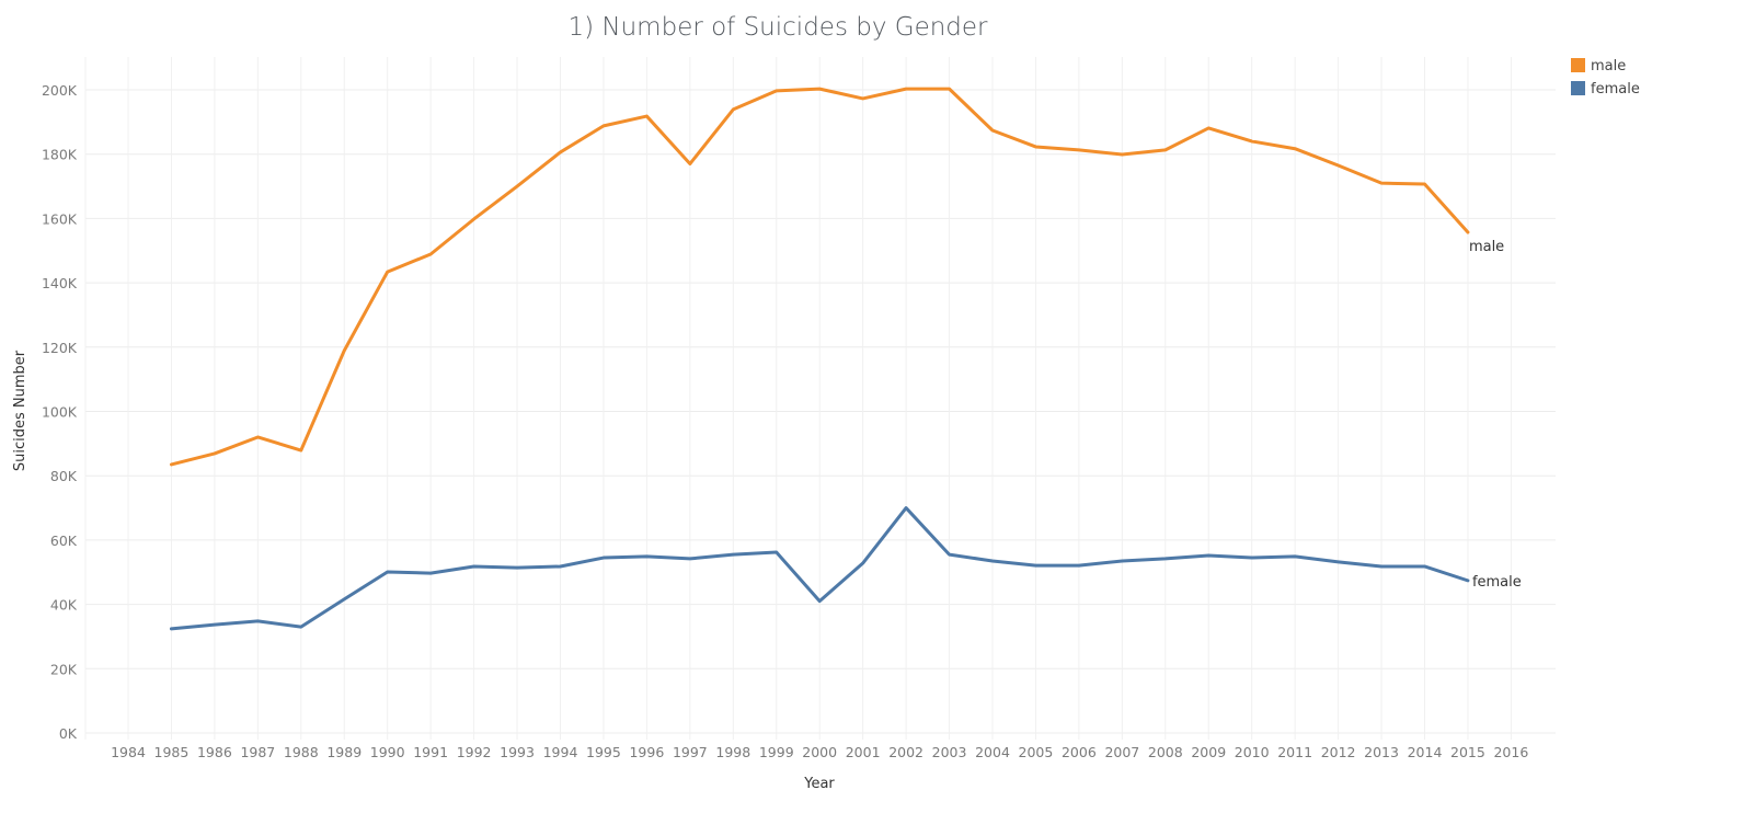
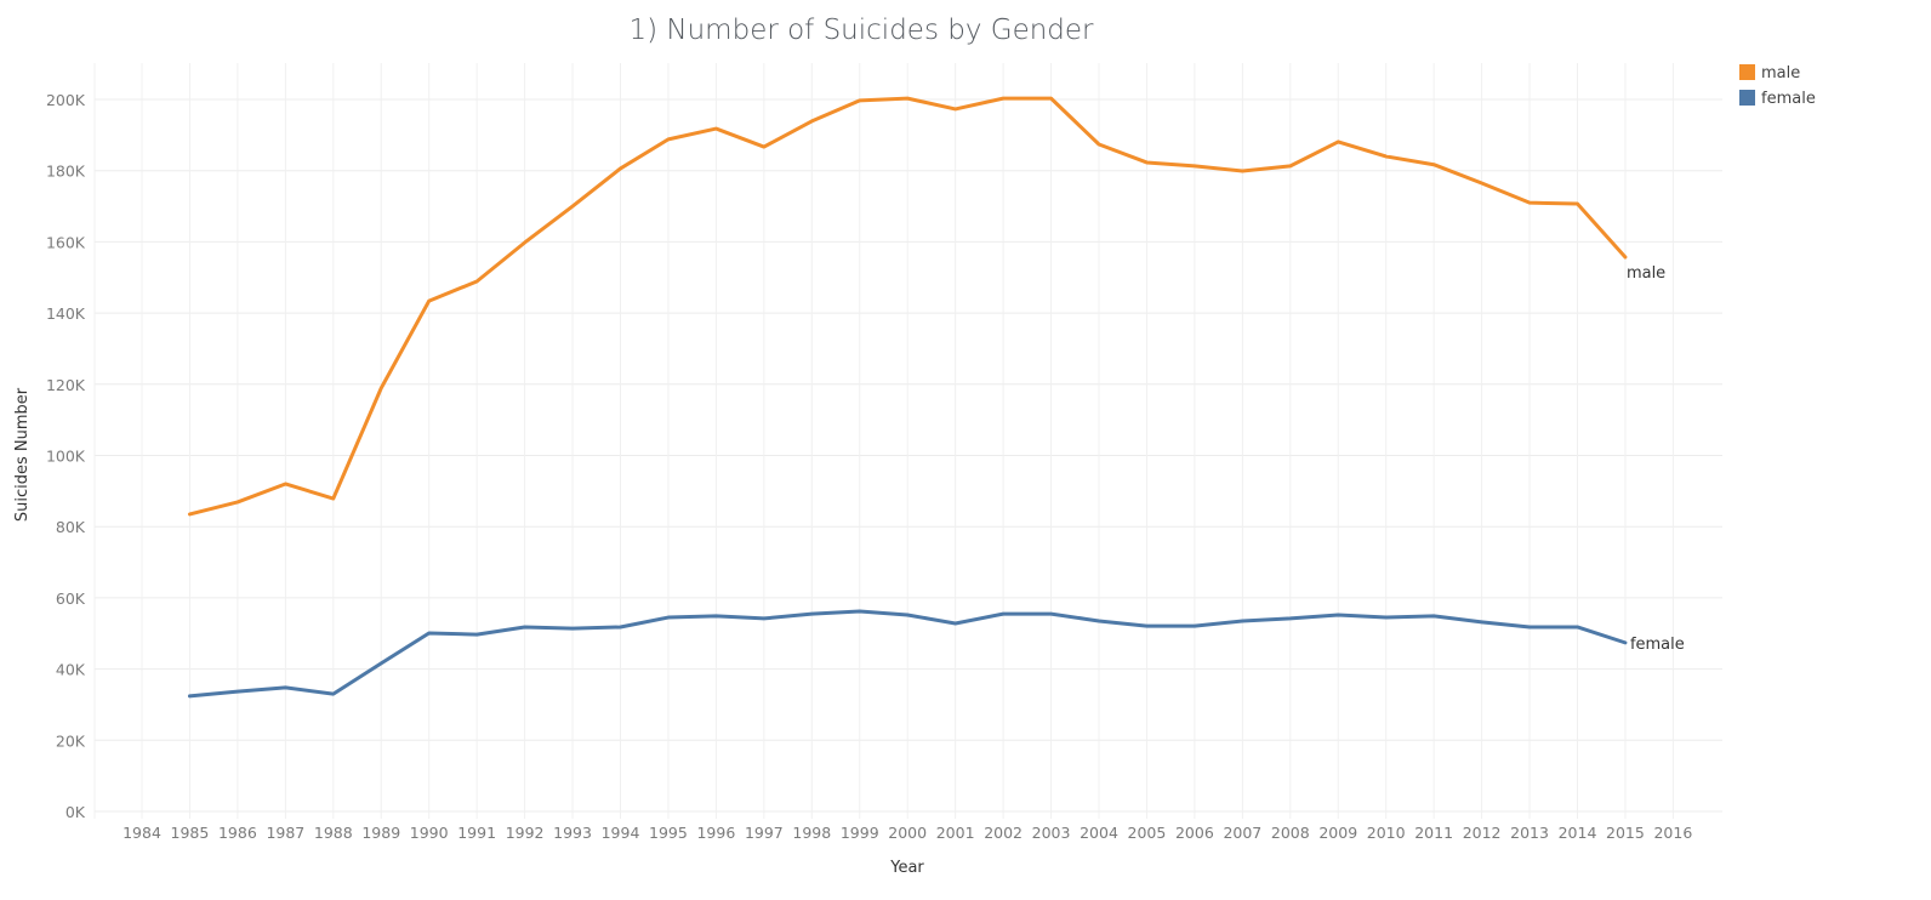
male/1997: 177K -> 187K
female/2000: 41K -> 55K
female/2002: 70K -> 56K
